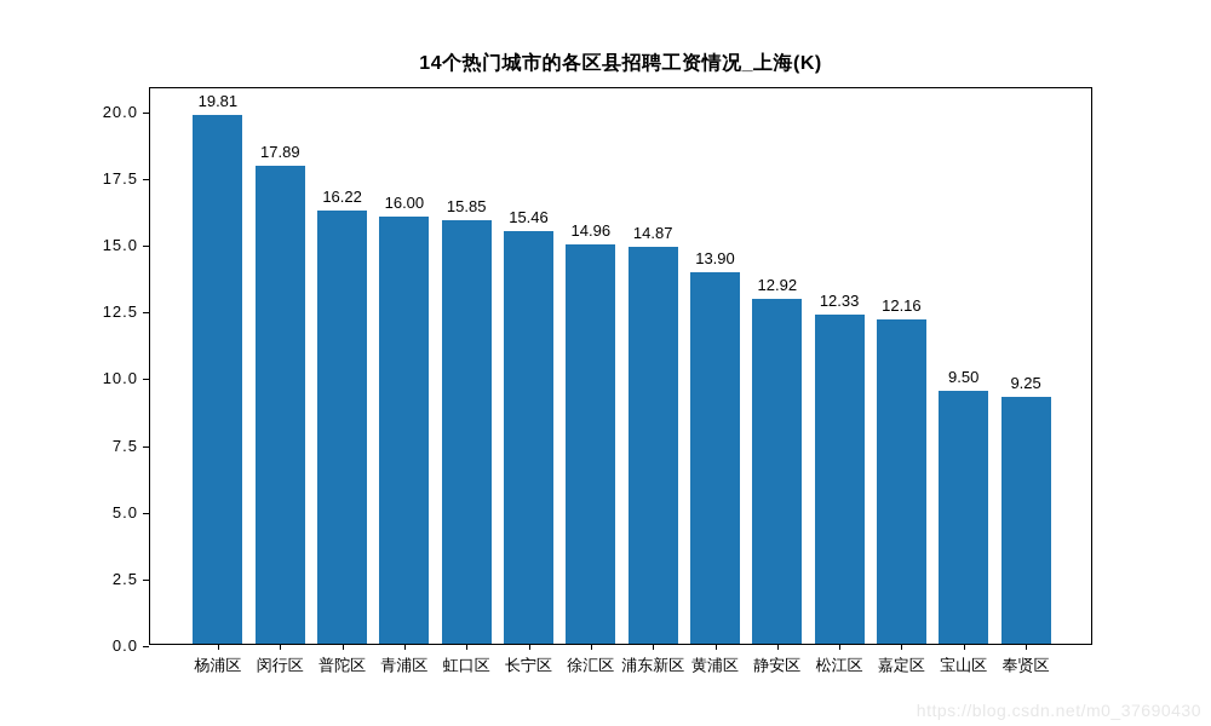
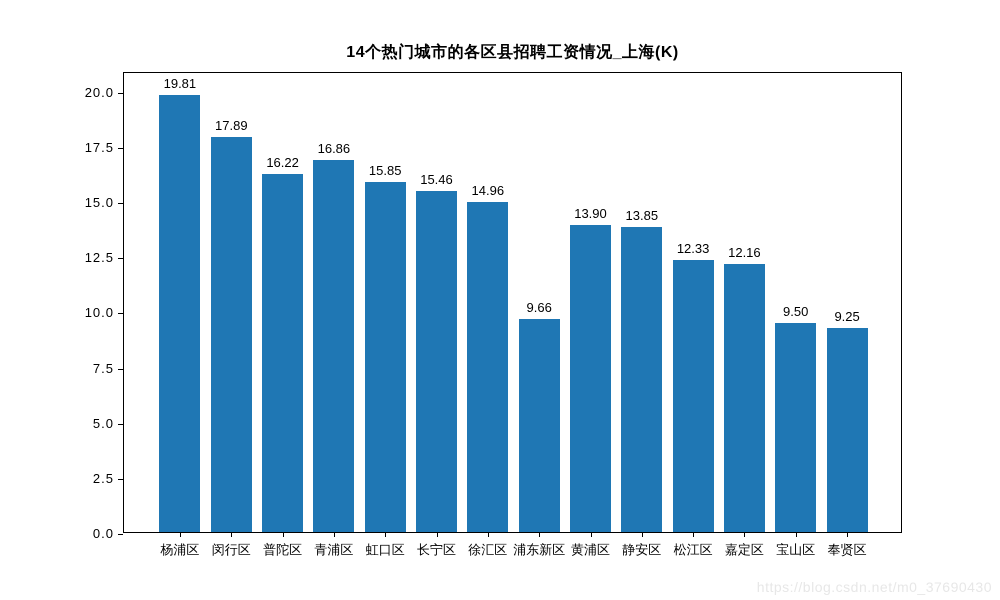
青浦区: 16.00 -> 16.86
浦东新区: 14.87 -> 9.66
静安区: 12.92 -> 13.85
